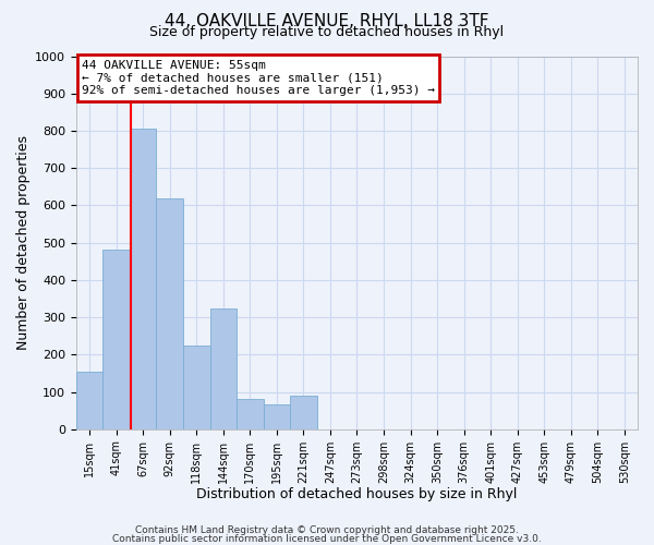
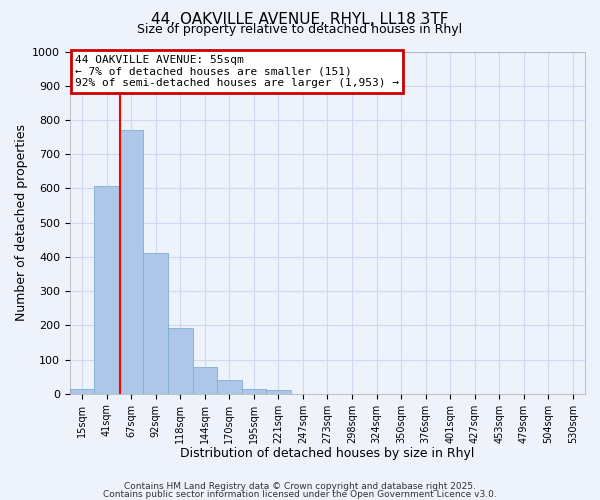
15sqm: 155 -> 15
41sqm: 480 -> 607
67sqm: 805 -> 770
92sqm: 620 -> 412
118sqm: 225 -> 192
144sqm: 325 -> 78
170sqm: 80 -> 40
195sqm: 65 -> 15
221sqm: 90 -> 12
